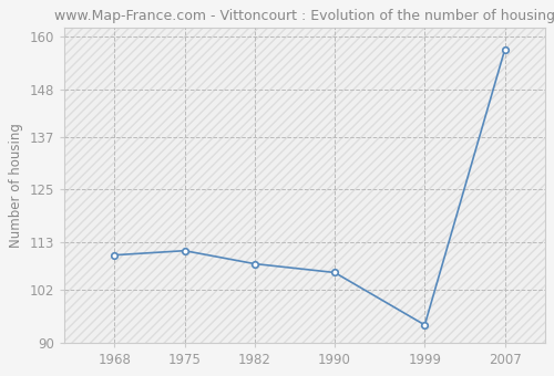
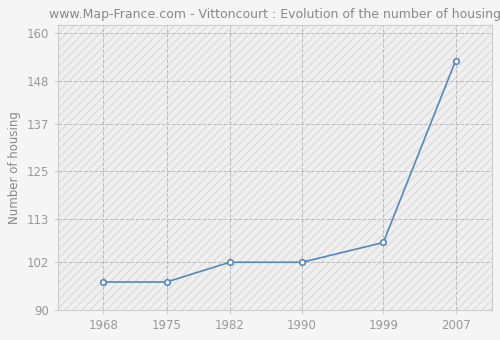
1968: 110 -> 97
1975: 111 -> 97
1982: 108 -> 102
1990: 106 -> 102
1999: 94 -> 107
2007: 157 -> 153
